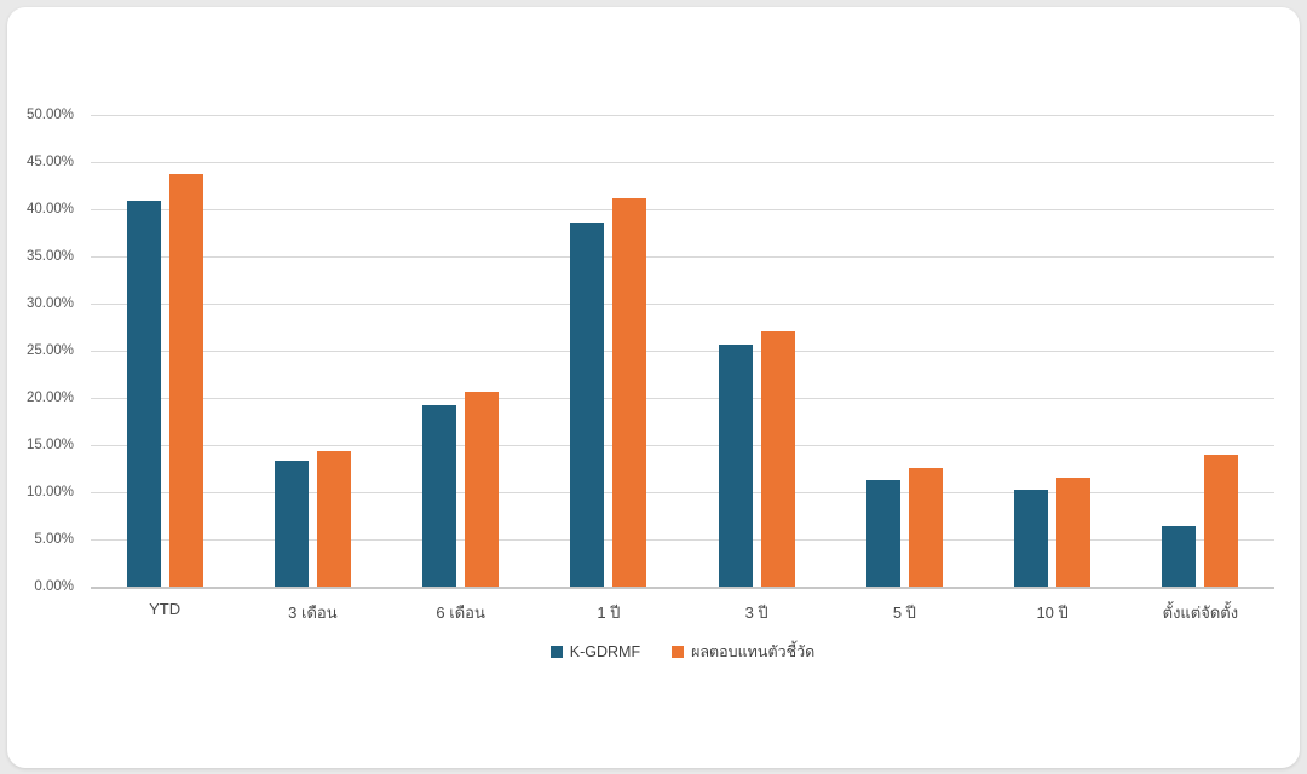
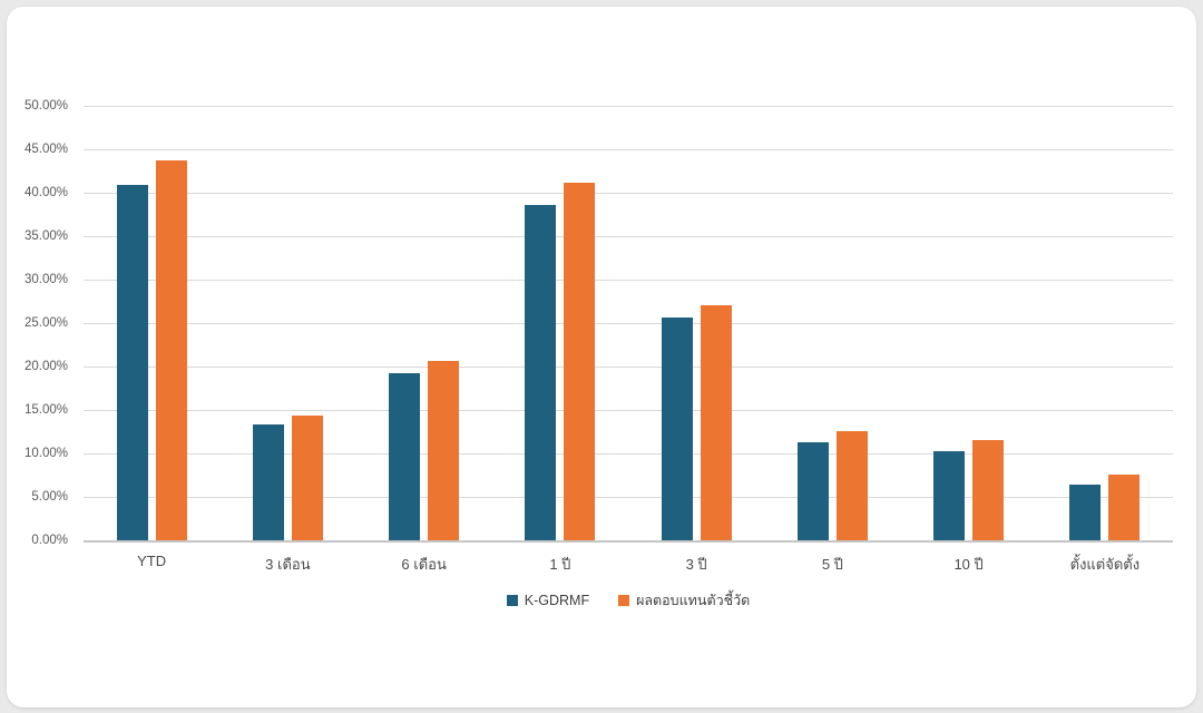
ผลตอบแทนตัวชี้วัด/ตั้งแต่จัดตั้ง: 14% -> 8%
